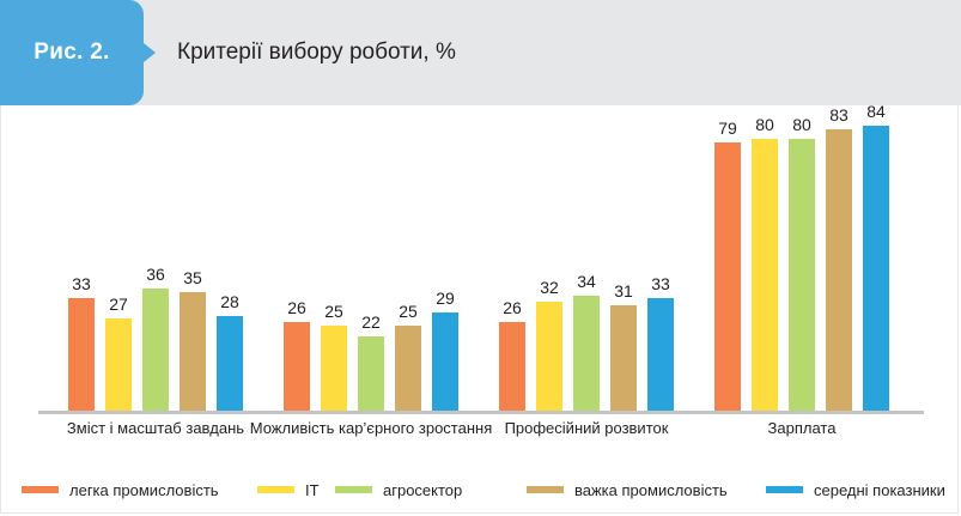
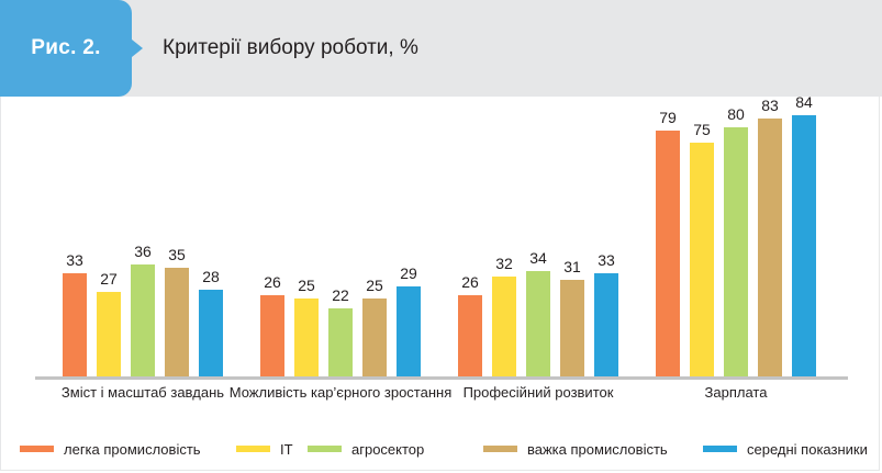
IT/Зарплата: 80 -> 75
